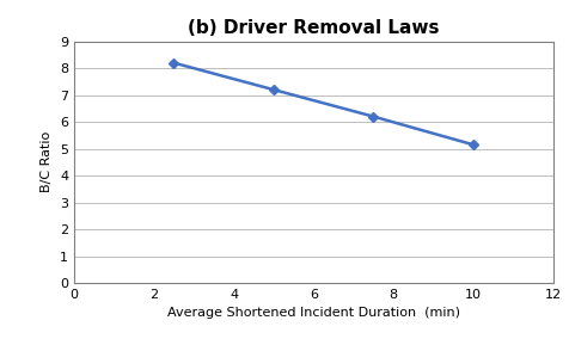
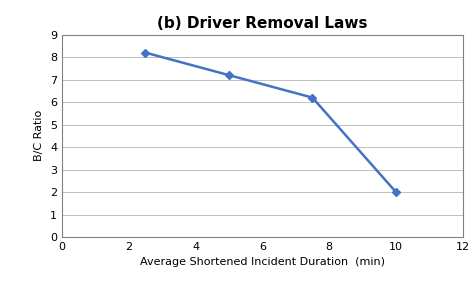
10: 5.15 -> 2.00
